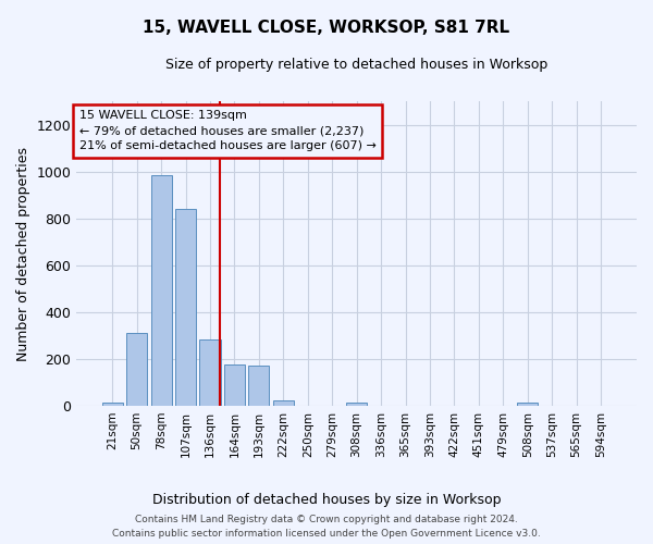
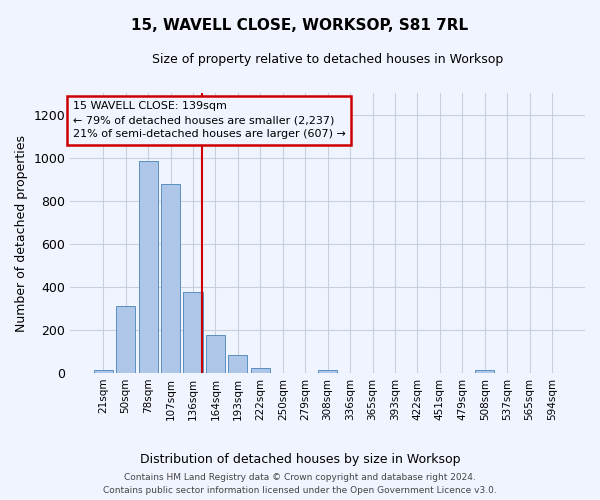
107sqm: 840 -> 880
136sqm: 285 -> 375
193sqm: 170 -> 85
